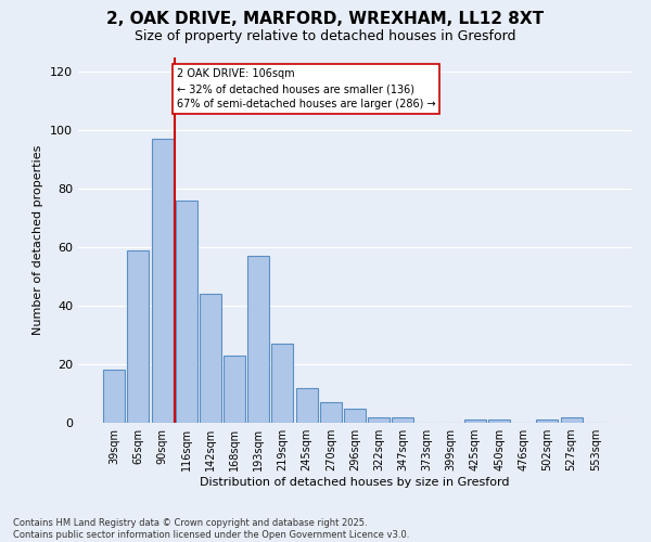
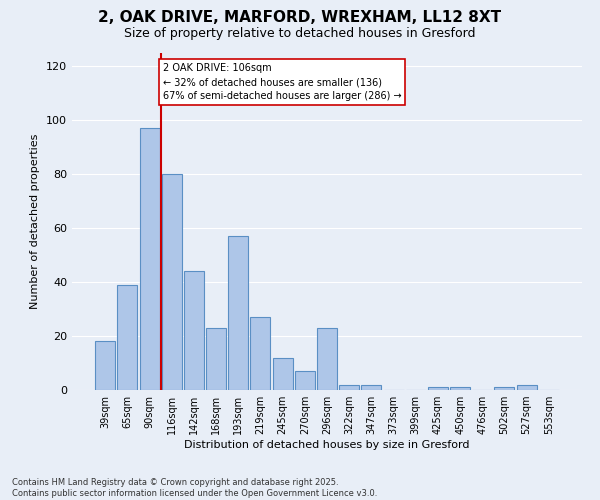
65sqm: 59 -> 39
116sqm: 76 -> 80
296sqm: 5 -> 23
